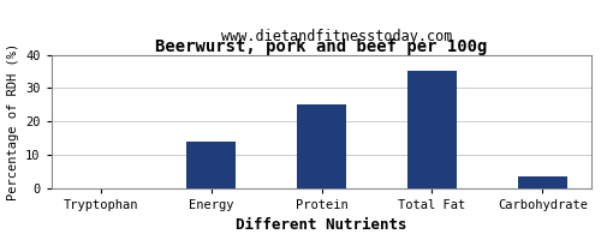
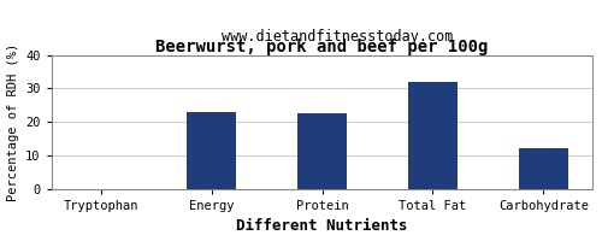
Energy: 14.0 -> 23.0
Protein: 25.0 -> 22.5
Total Fat: 35.0 -> 32.0
Carbohydrate: 3.5 -> 12.0
